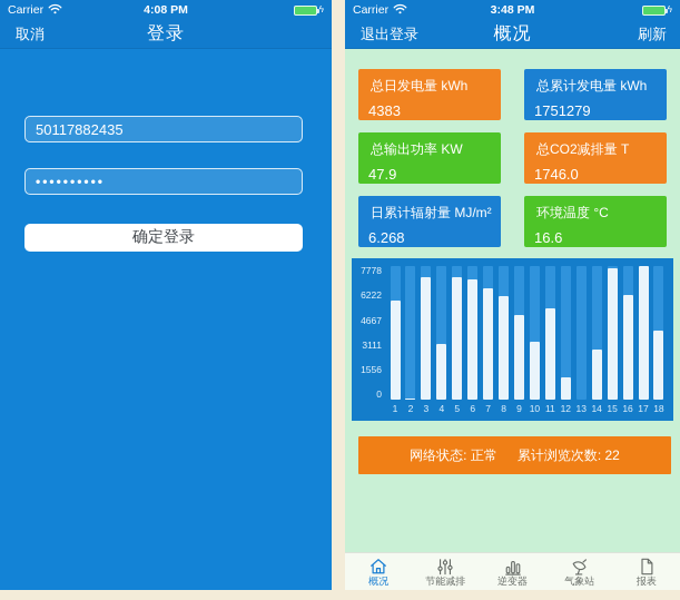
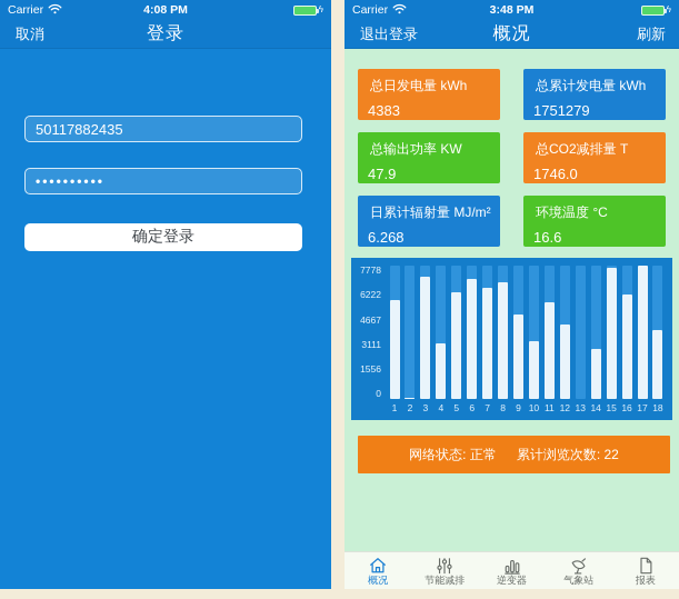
5: 7100 -> 6200
8: 6000 -> 6800
11: 5300 -> 5600
12: 1300 -> 4400
